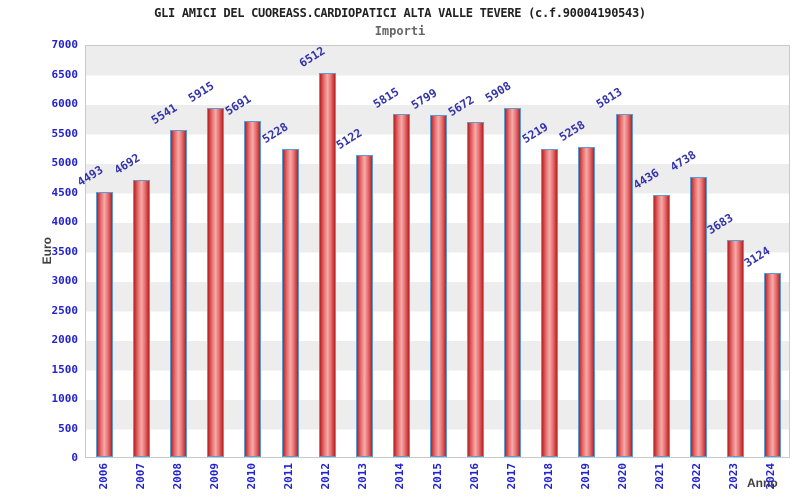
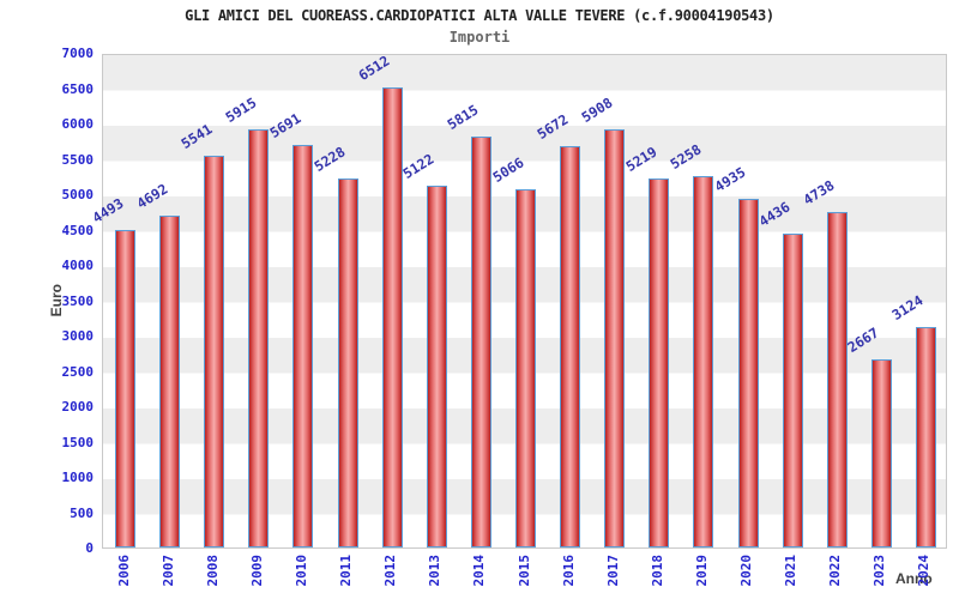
2015: 5799 -> 5066
2020: 5813 -> 4935
2023: 3683 -> 2667
